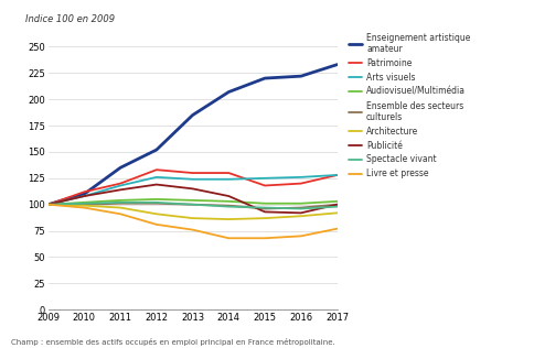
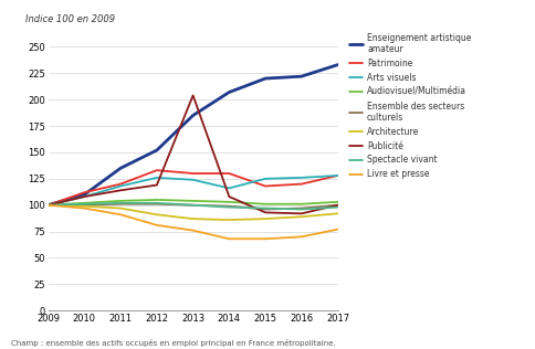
Publicité/2013: 115 -> 204
Arts visuels/2014: 124 -> 116
